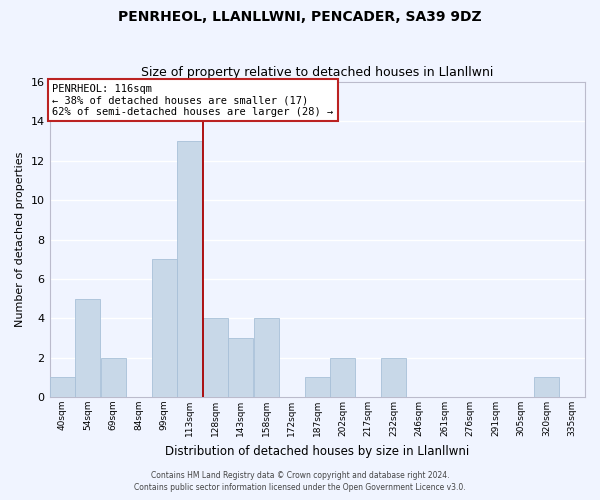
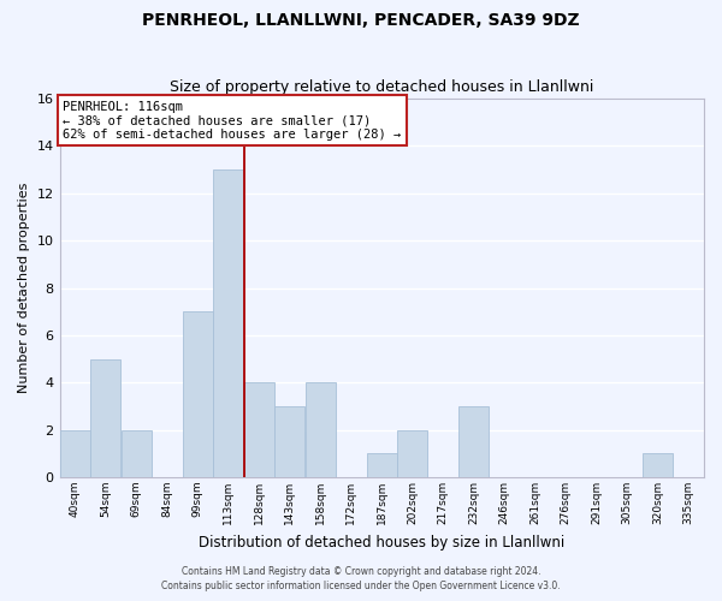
40sqm: 1 -> 2
232sqm: 2 -> 3
